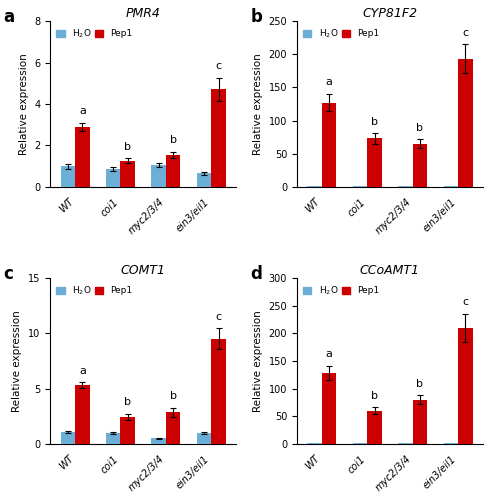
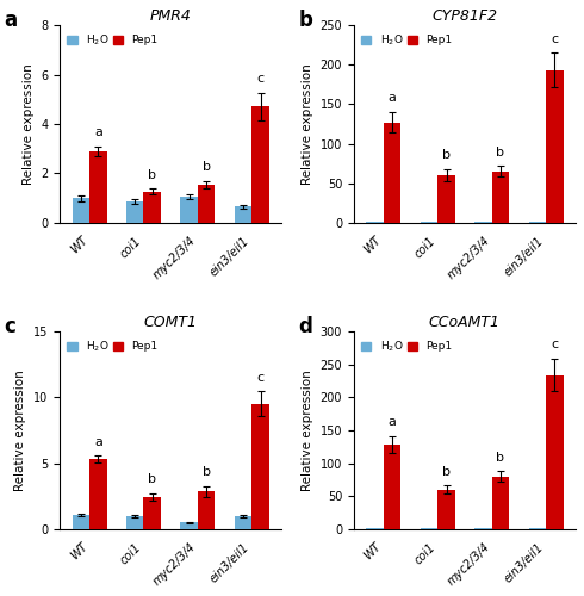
CYP81F2/Pep1/coi1: 73 -> 60
CCoAMT1/Pep1/ein3/eil1: 210 -> 234
